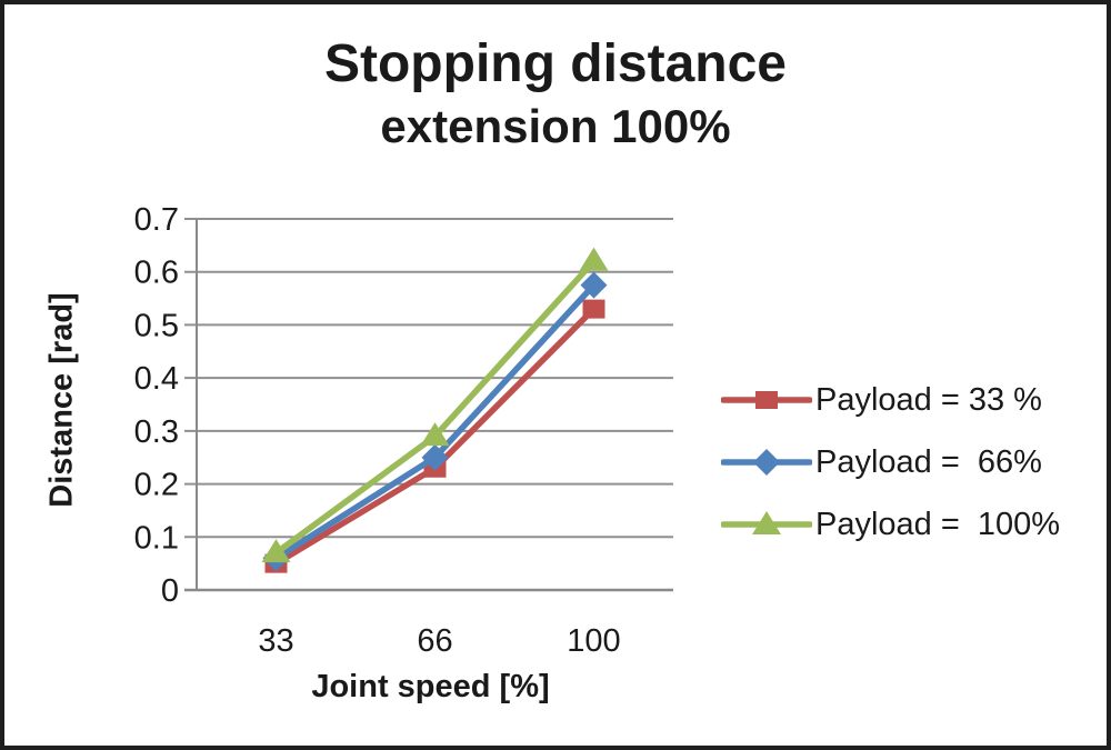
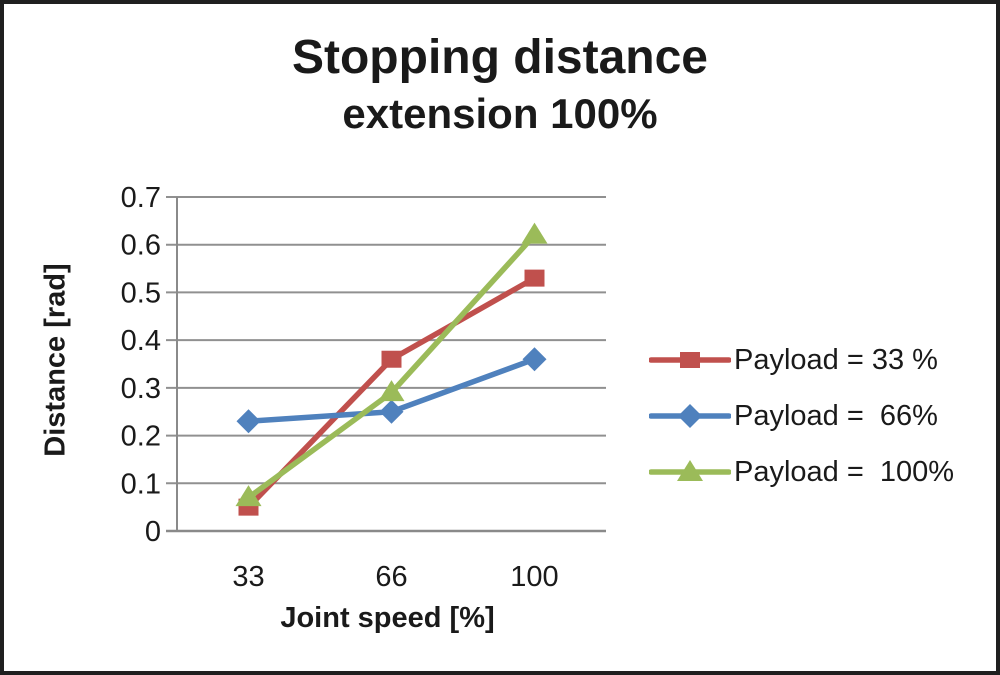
Payload = 66%/33: 0.06 -> 0.23
Payload = 33 %/66: 0.23 -> 0.36
Payload = 66%/100: 0.57 -> 0.36
